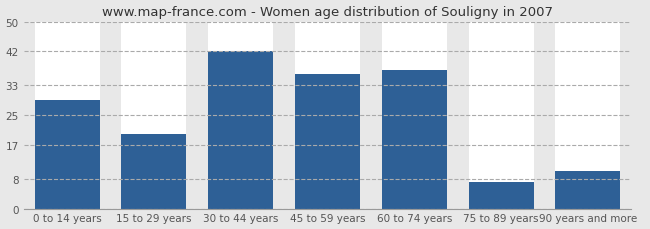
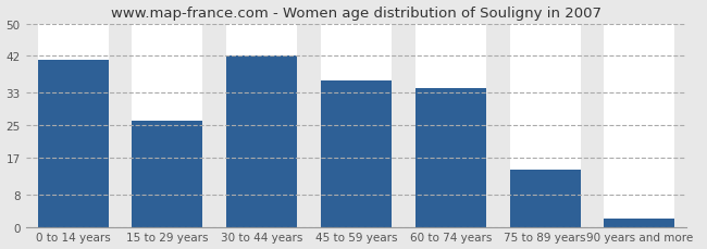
0 to 14 years: 29 -> 41
15 to 29 years: 20 -> 26
60 to 74 years: 37 -> 34
75 to 89 years: 7 -> 14
90 years and more: 10 -> 2
